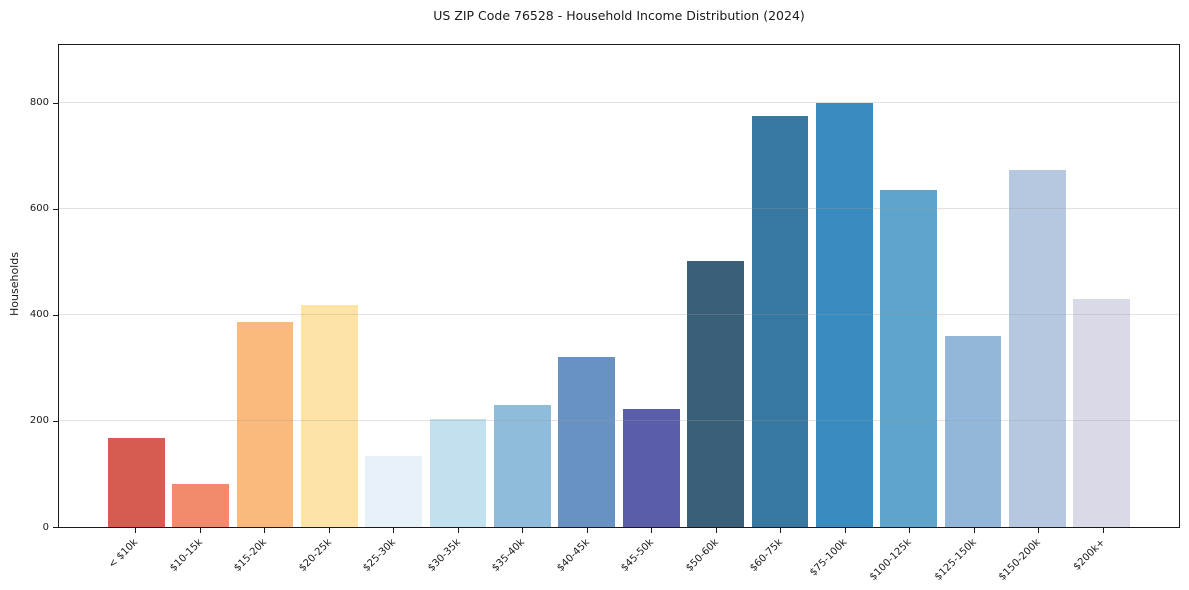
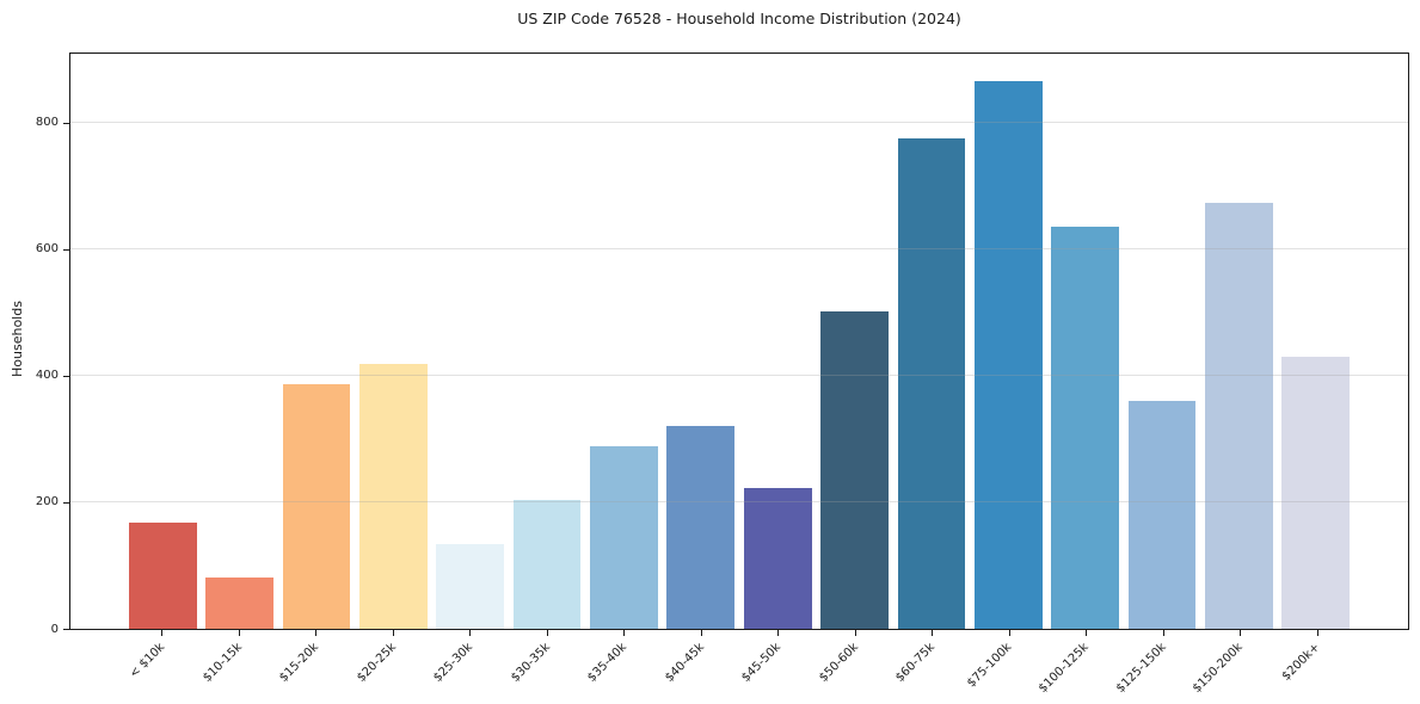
$35-40k: 230 -> 290
$75-100k: 800 -> 860
